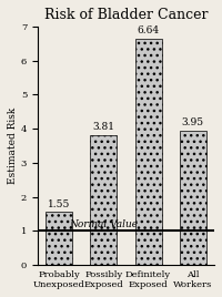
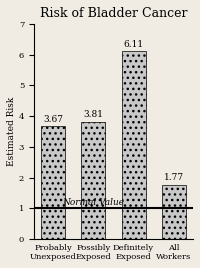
Probably Unexposed: 1.55 -> 3.67
Definitely Exposed: 6.64 -> 6.11
All Workers: 3.95 -> 1.77
